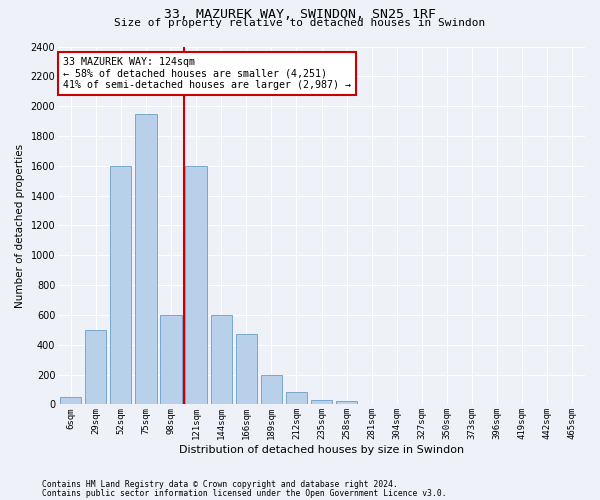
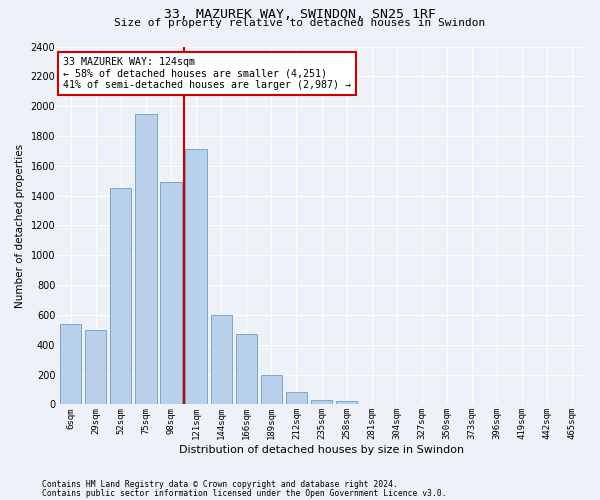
6sqm: 50 -> 540
52sqm: 1600 -> 1450
98sqm: 600 -> 1490
121sqm: 1600 -> 1710
